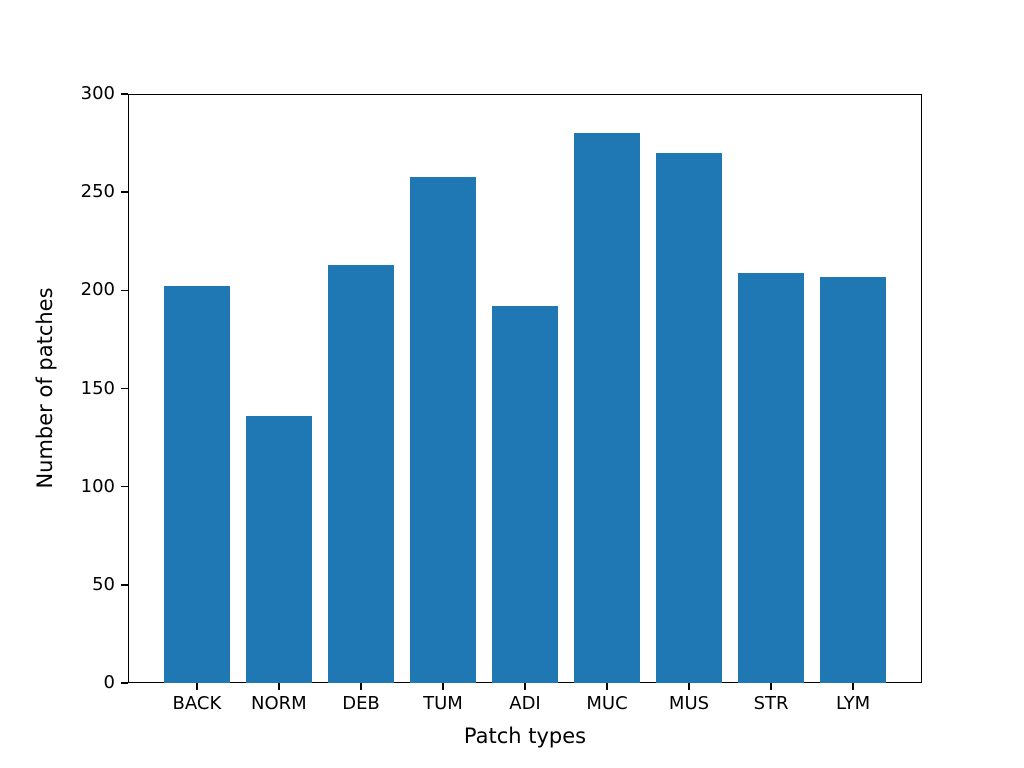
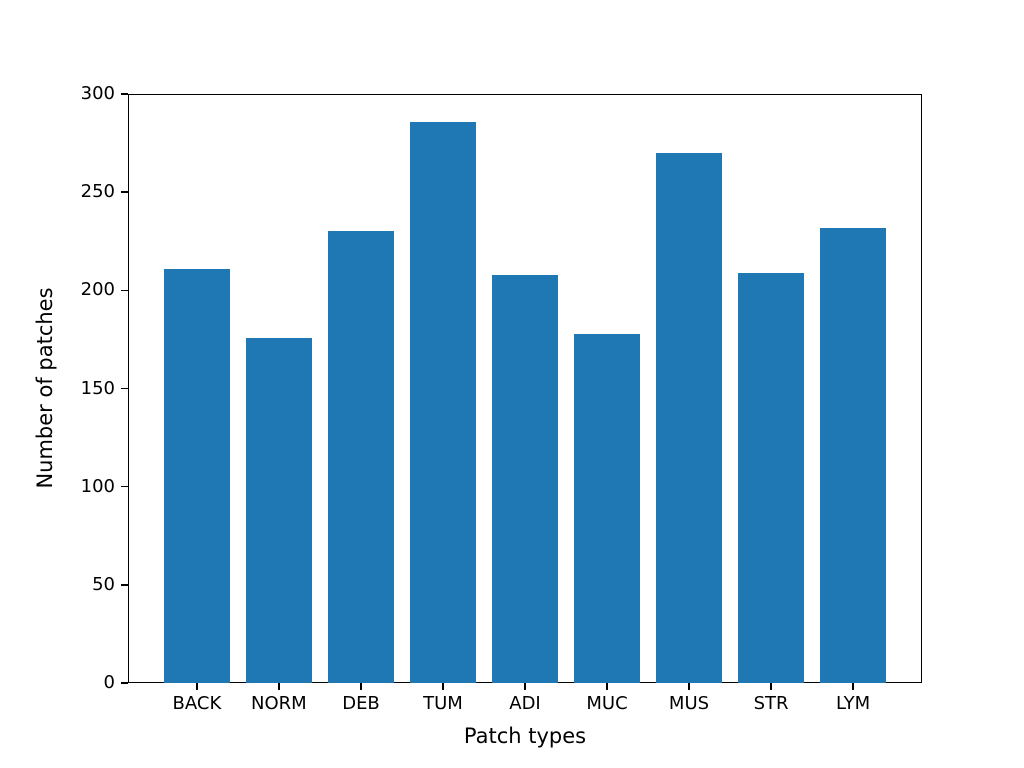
BACK: 202 -> 211
NORM: 136 -> 176
DEB: 213 -> 230
TUM: 258 -> 286
ADI: 192 -> 208
MUC: 280 -> 178
LYM: 207 -> 232
